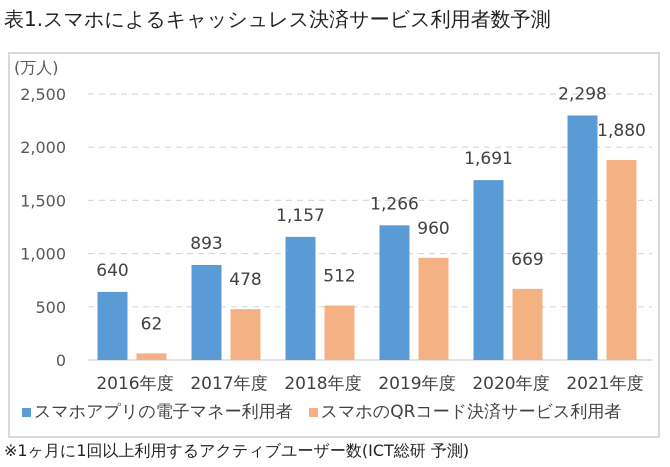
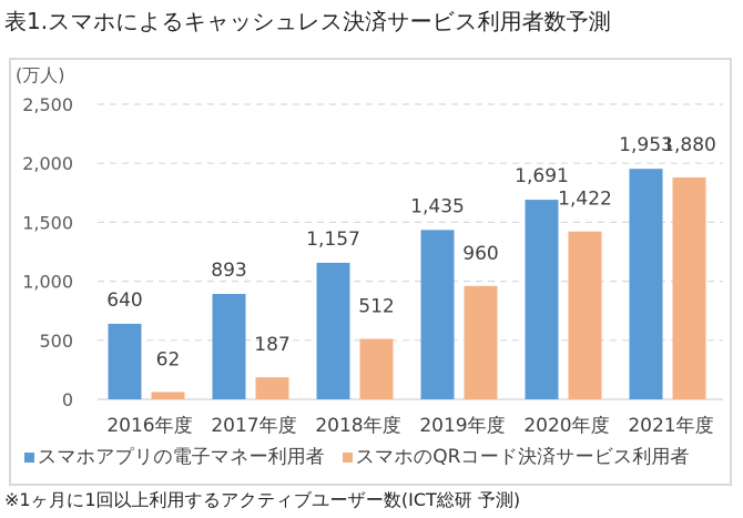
スマホのQRコード決済サービス利用者/2017年度: 478 -> 187
スマホアプリの電子マネー利用者/2019年度: 1,266 -> 1,435
スマホのQRコード決済サービス利用者/2020年度: 669 -> 1,422
スマホアプリの電子マネー利用者/2021年度: 2,298 -> 1,953
